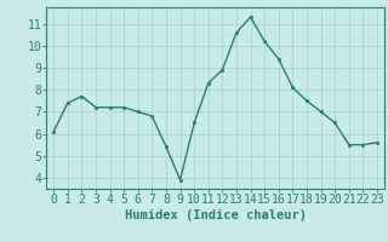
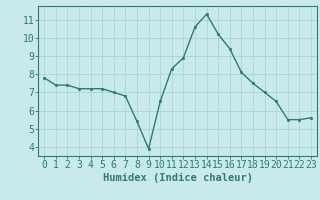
0: 6.1 -> 7.8
2: 7.7 -> 7.4
